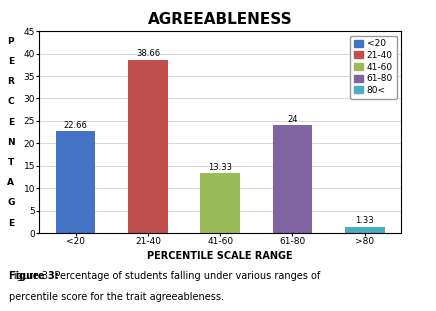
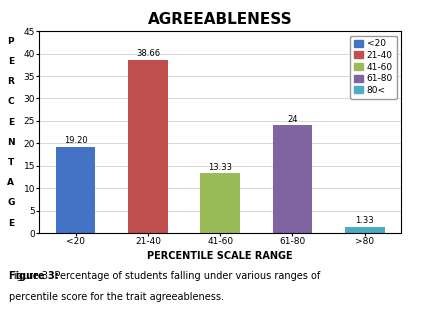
<20: 22.66 -> 19.20
